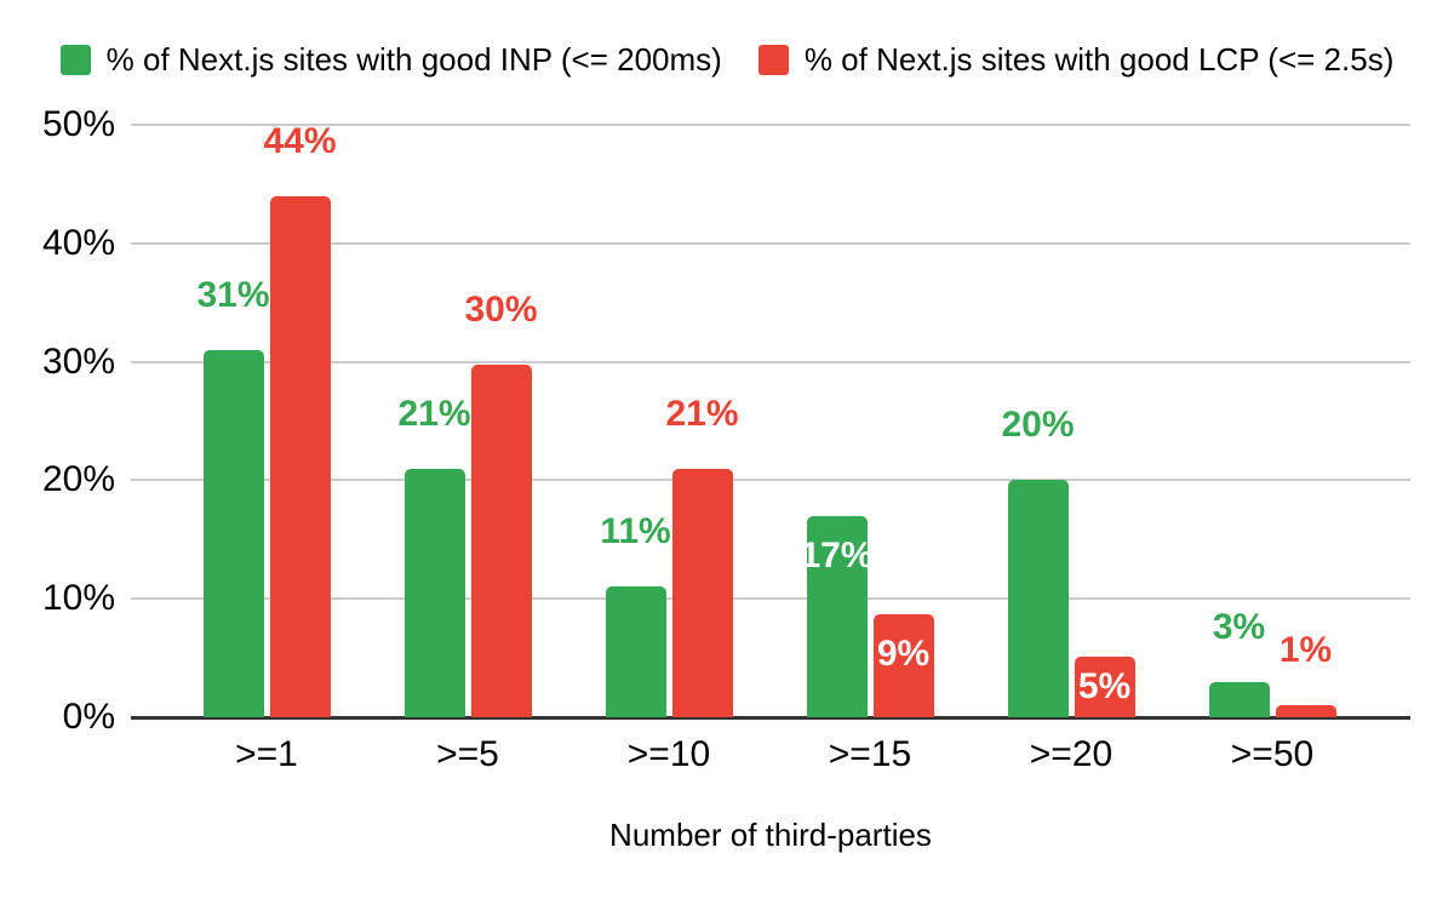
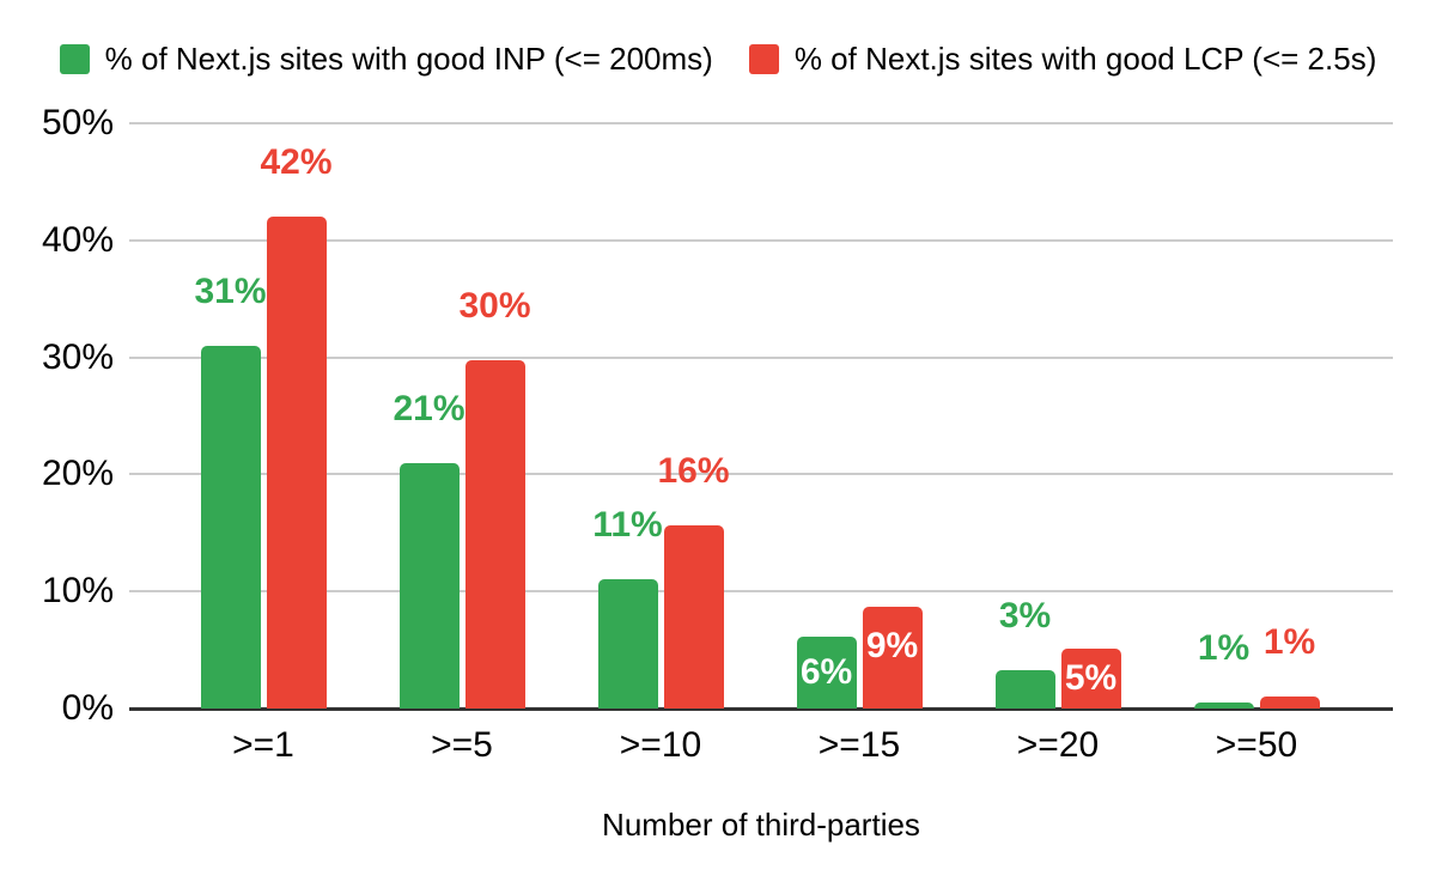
% of Next.js sites with good LCP (<= 2.5s)/>=1: 44% -> 42%
% of Next.js sites with good LCP (<= 2.5s)/>=10: 21% -> 16%
% of Next.js sites with good INP (<= 200ms)/>=15: 17% -> 6%
% of Next.js sites with good INP (<= 200ms)/>=20: 20% -> 3%
% of Next.js sites with good INP (<= 200ms)/>=50: 3% -> 1%
